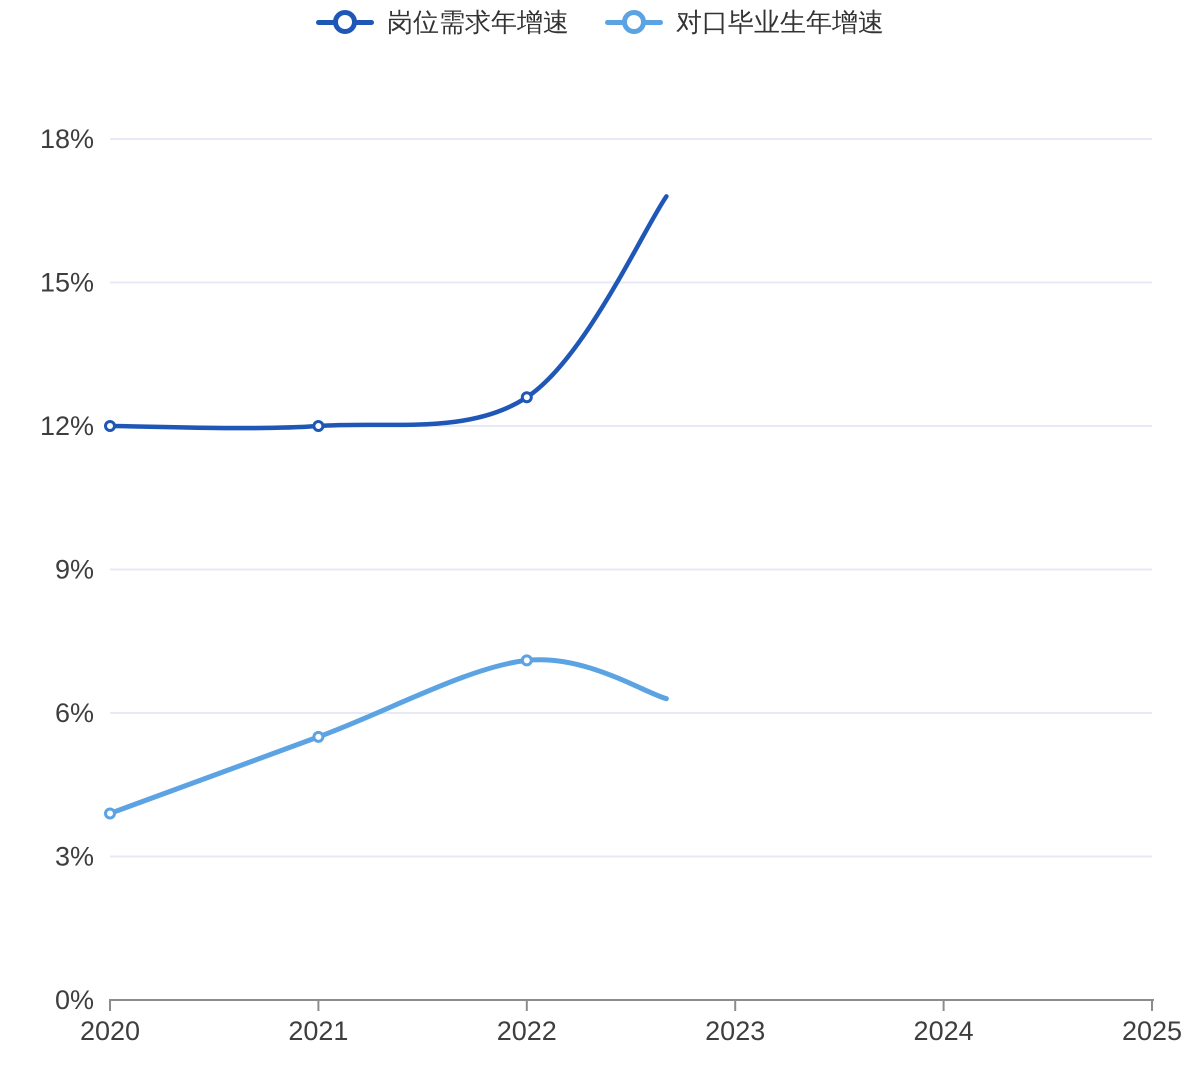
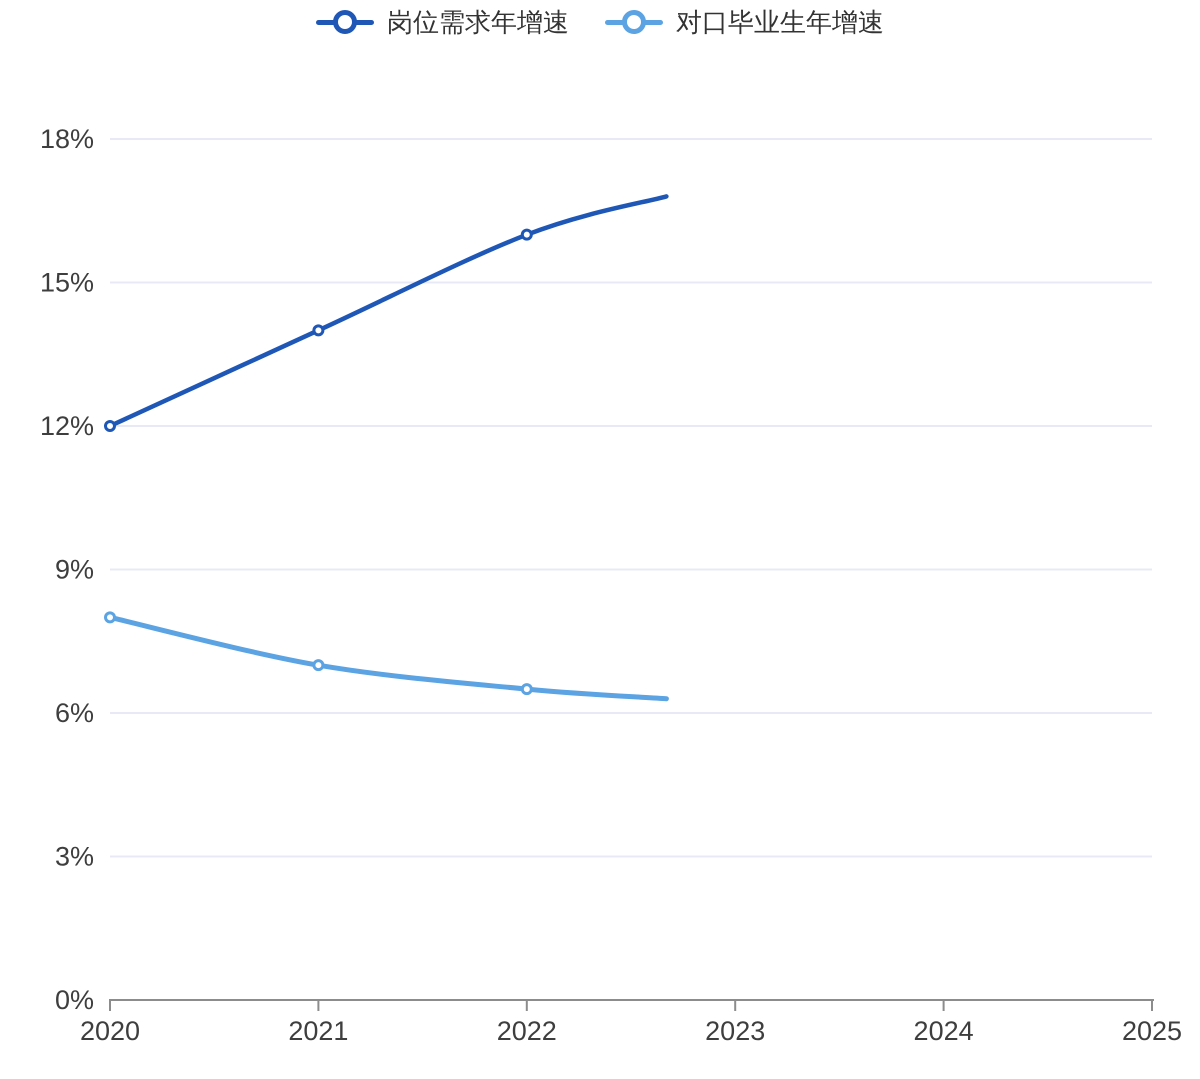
对口毕业生年增速/2020: 3.9% -> 8.0%
岗位需求年增速/2021: 12.0% -> 14.0%
对口毕业生年增速/2021: 5.5% -> 7.0%
岗位需求年增速/2022: 12.6% -> 16.0%
对口毕业生年增速/2022: 7.1% -> 6.5%
